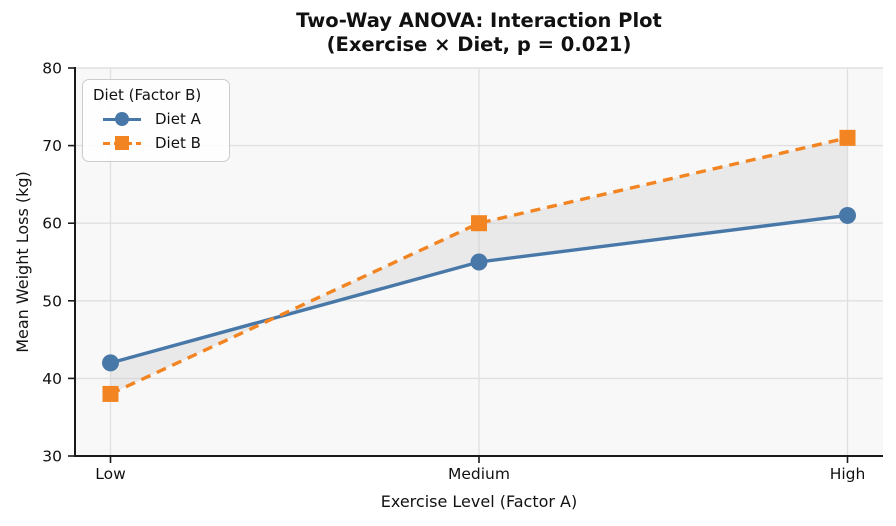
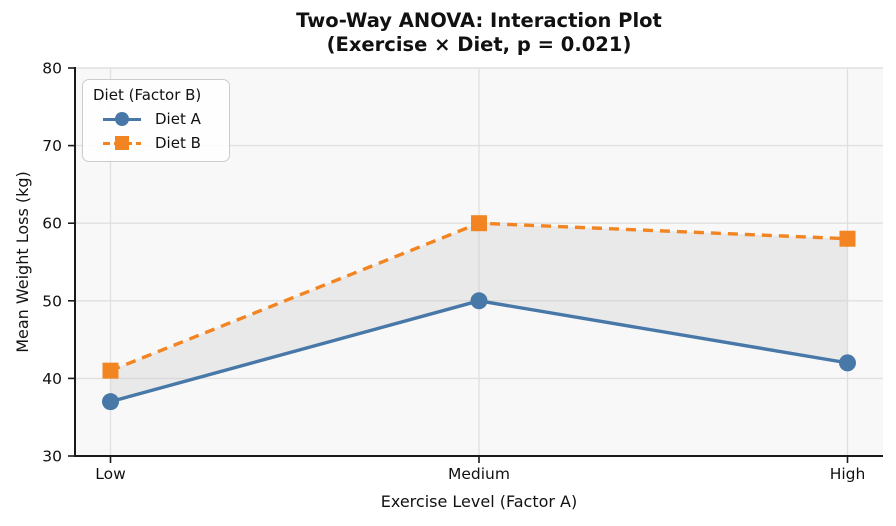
Diet A/Low: 42 -> 37
Diet B/Low: 38 -> 41
Diet A/Medium: 55 -> 50
Diet A/High: 61 -> 42
Diet B/High: 71 -> 58
